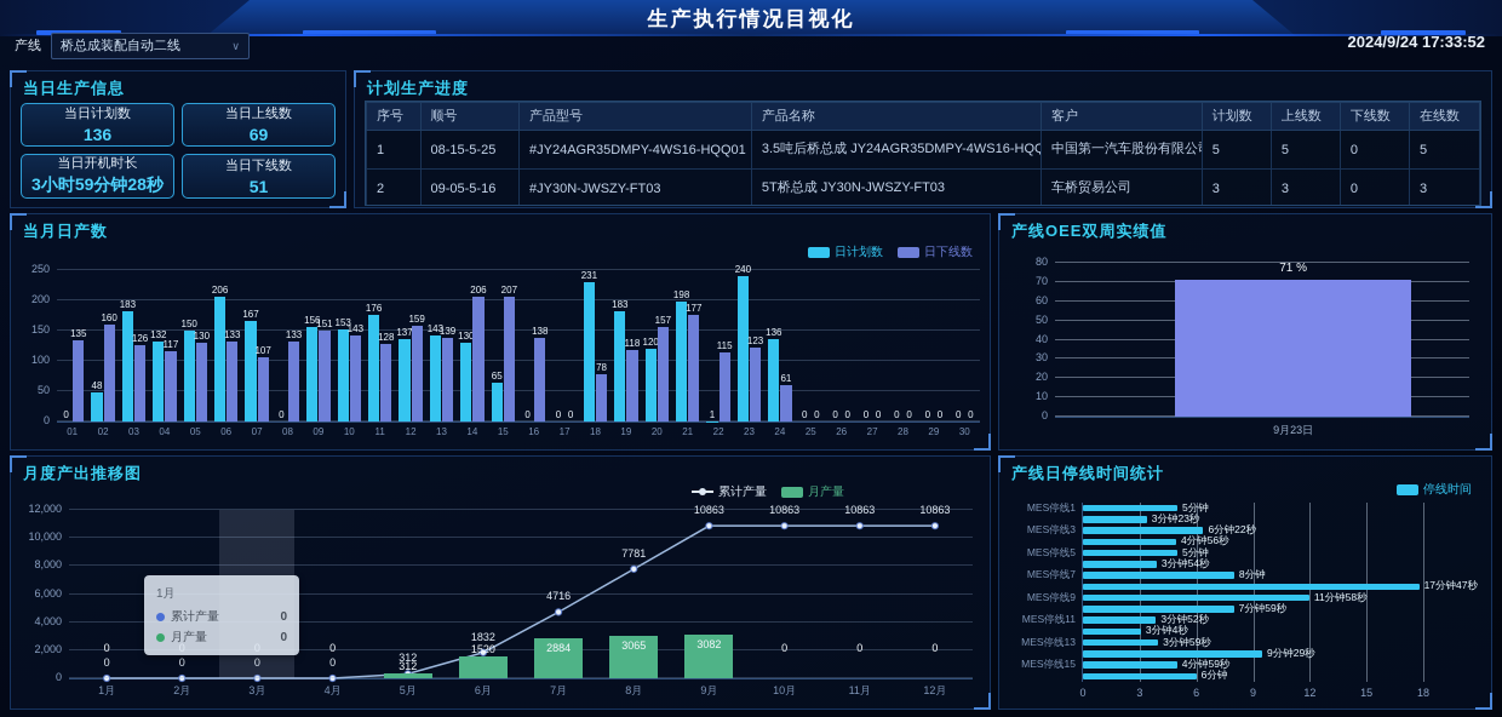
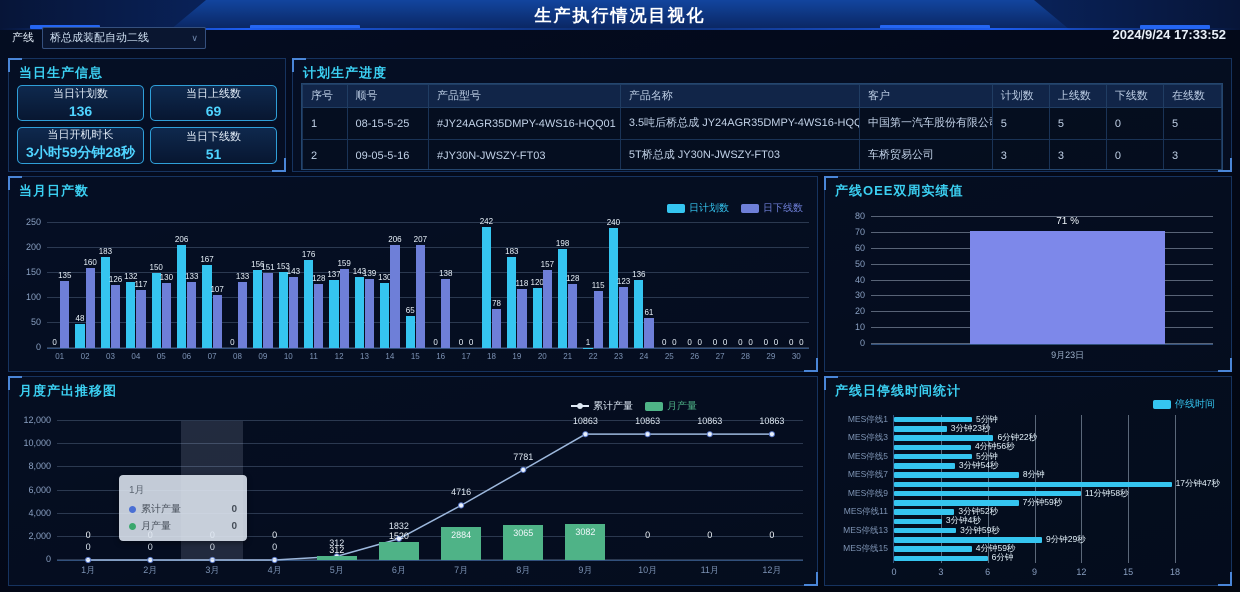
当月日产数/日计划数/18: 231 -> 242
当月日产数/日下线数/21: 177 -> 128
